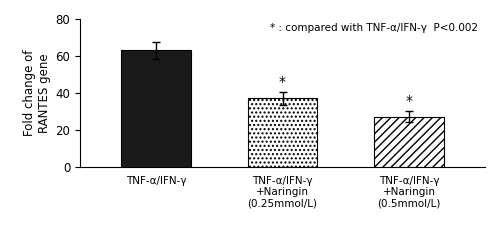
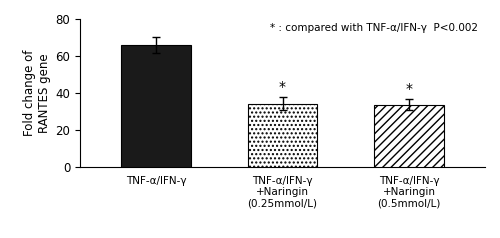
TNF-α/IFN-γ: 63 -> 66
TNF-α/IFN-γ +Naringin (0.25mmol/L): 37 -> 34
TNF-α/IFN-γ +Naringin (0.5mmol/L): 27 -> 34
